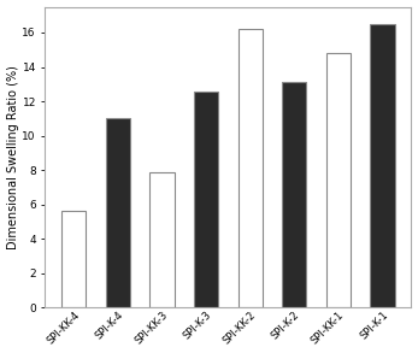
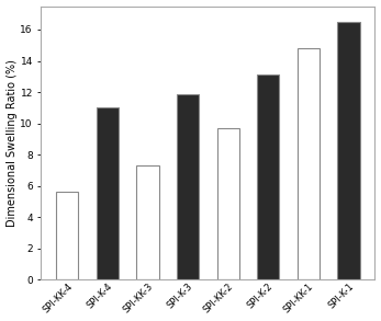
SPI-KK-3: 7.9 -> 7.3
SPI-K-3: 12.6 -> 11.8
SPI-KK-2: 16.2 -> 9.7
